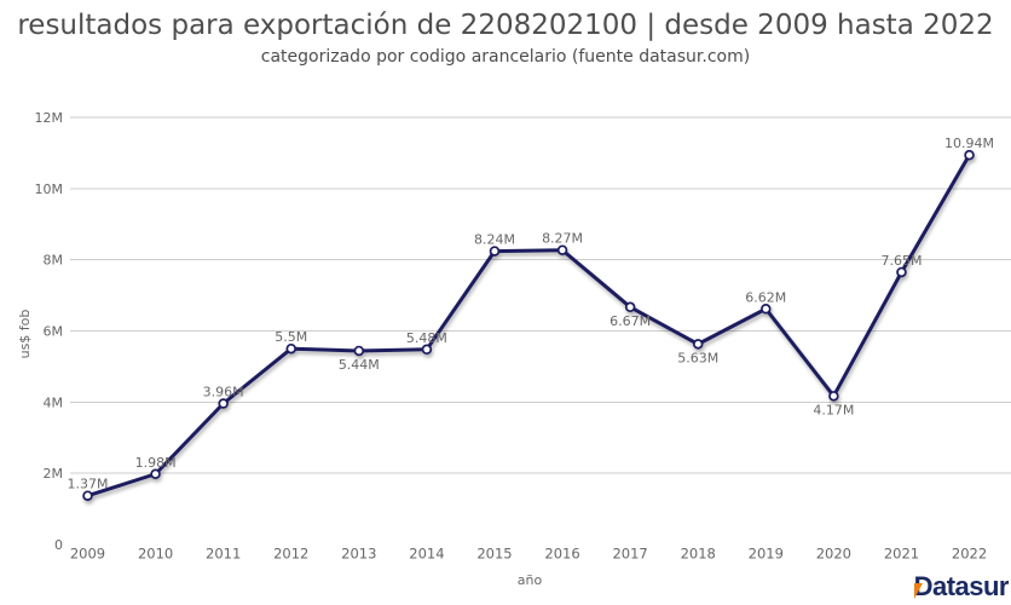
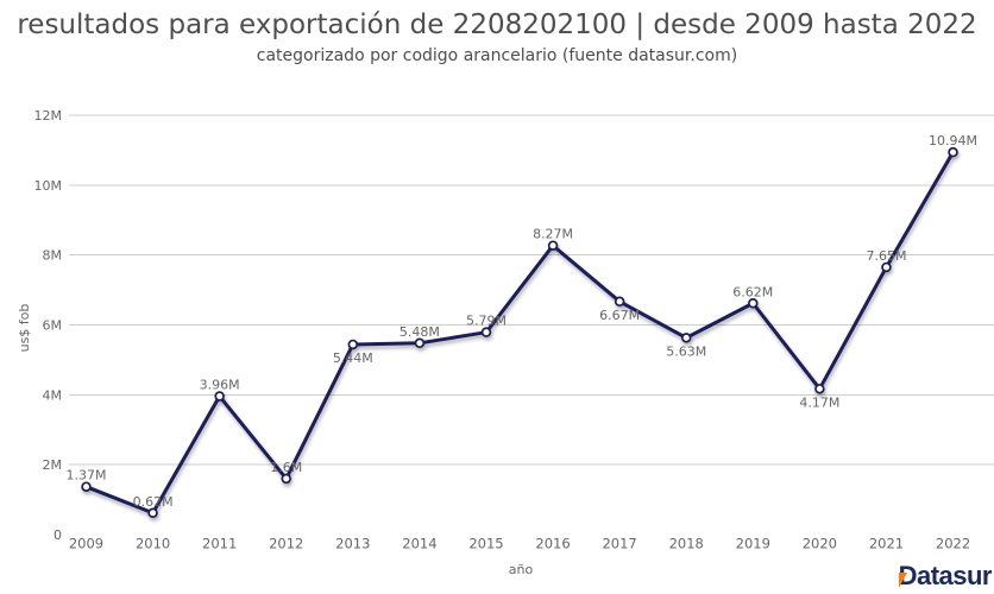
2010: 1.98M -> 0.62M
2012: 5.5M -> 1.6M
2015: 8.24M -> 5.79M
